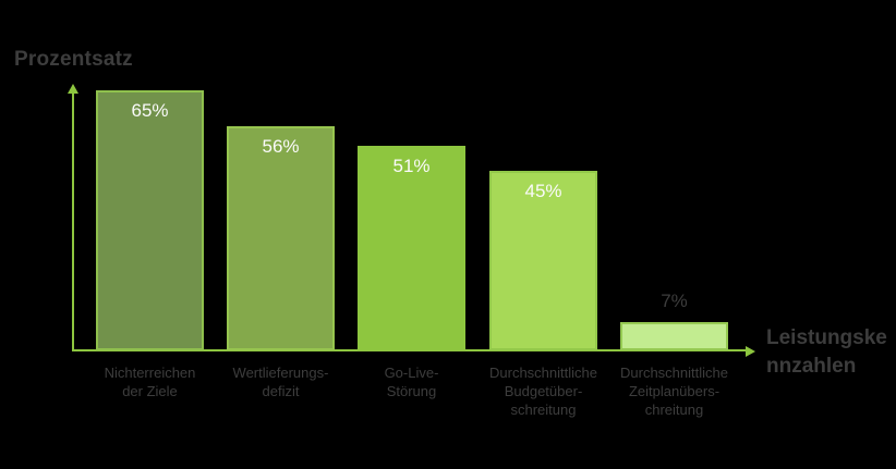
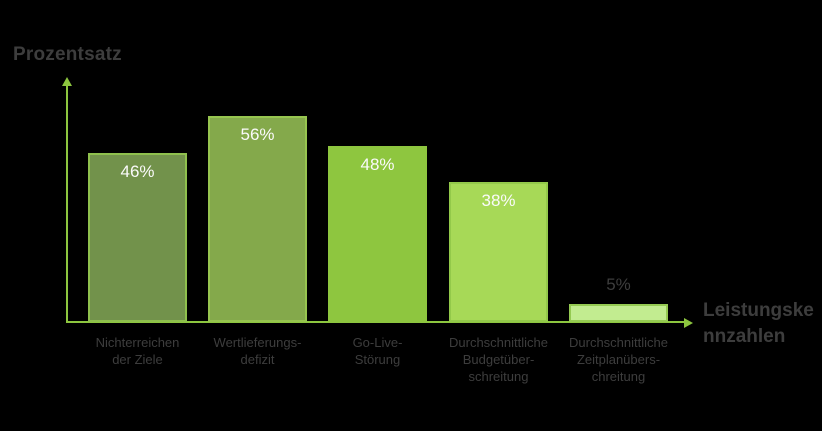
Nichterreichen der Ziele: 65% -> 46%
Go-Live-Störung: 51% -> 48%
Durchschnittliche Budgetüber-schreitung: 45% -> 38%
Durchschnittliche Zeitplanübers-chreitung: 7% -> 5%
